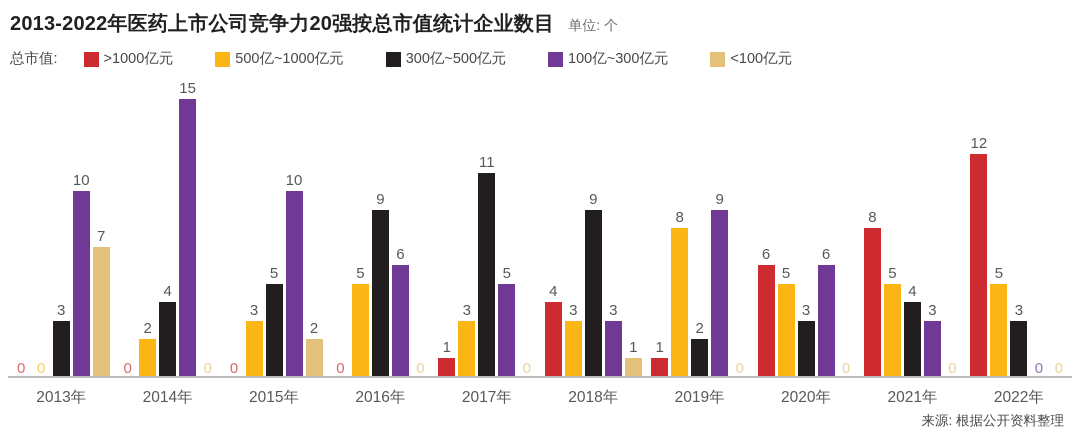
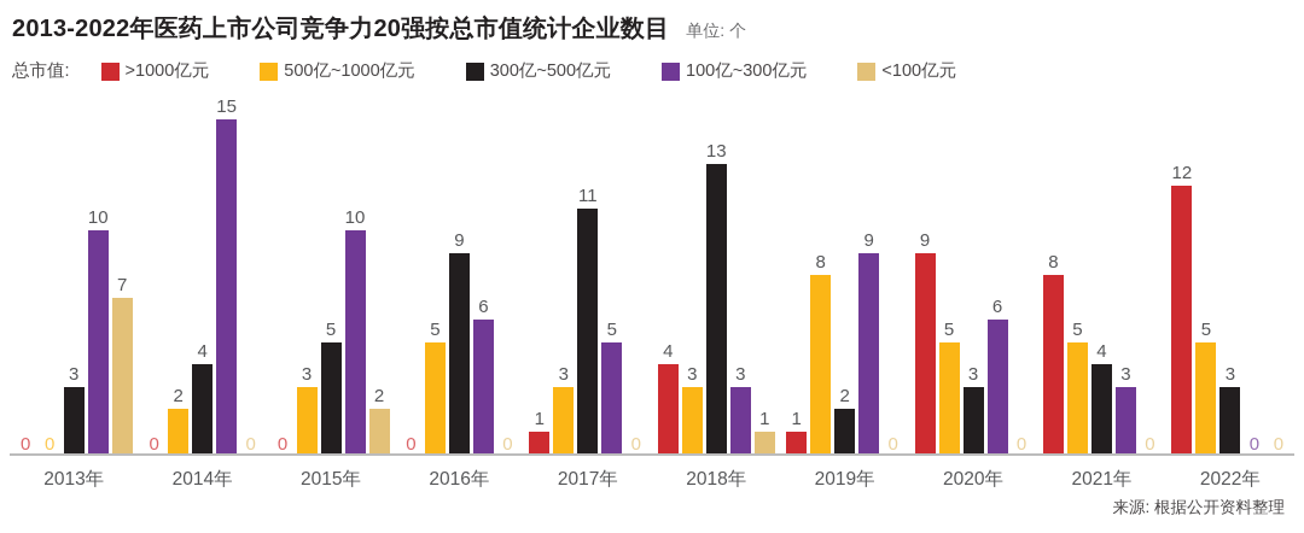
300亿~500亿元/2018年: 9 -> 13
>1000亿元/2020年: 6 -> 9
